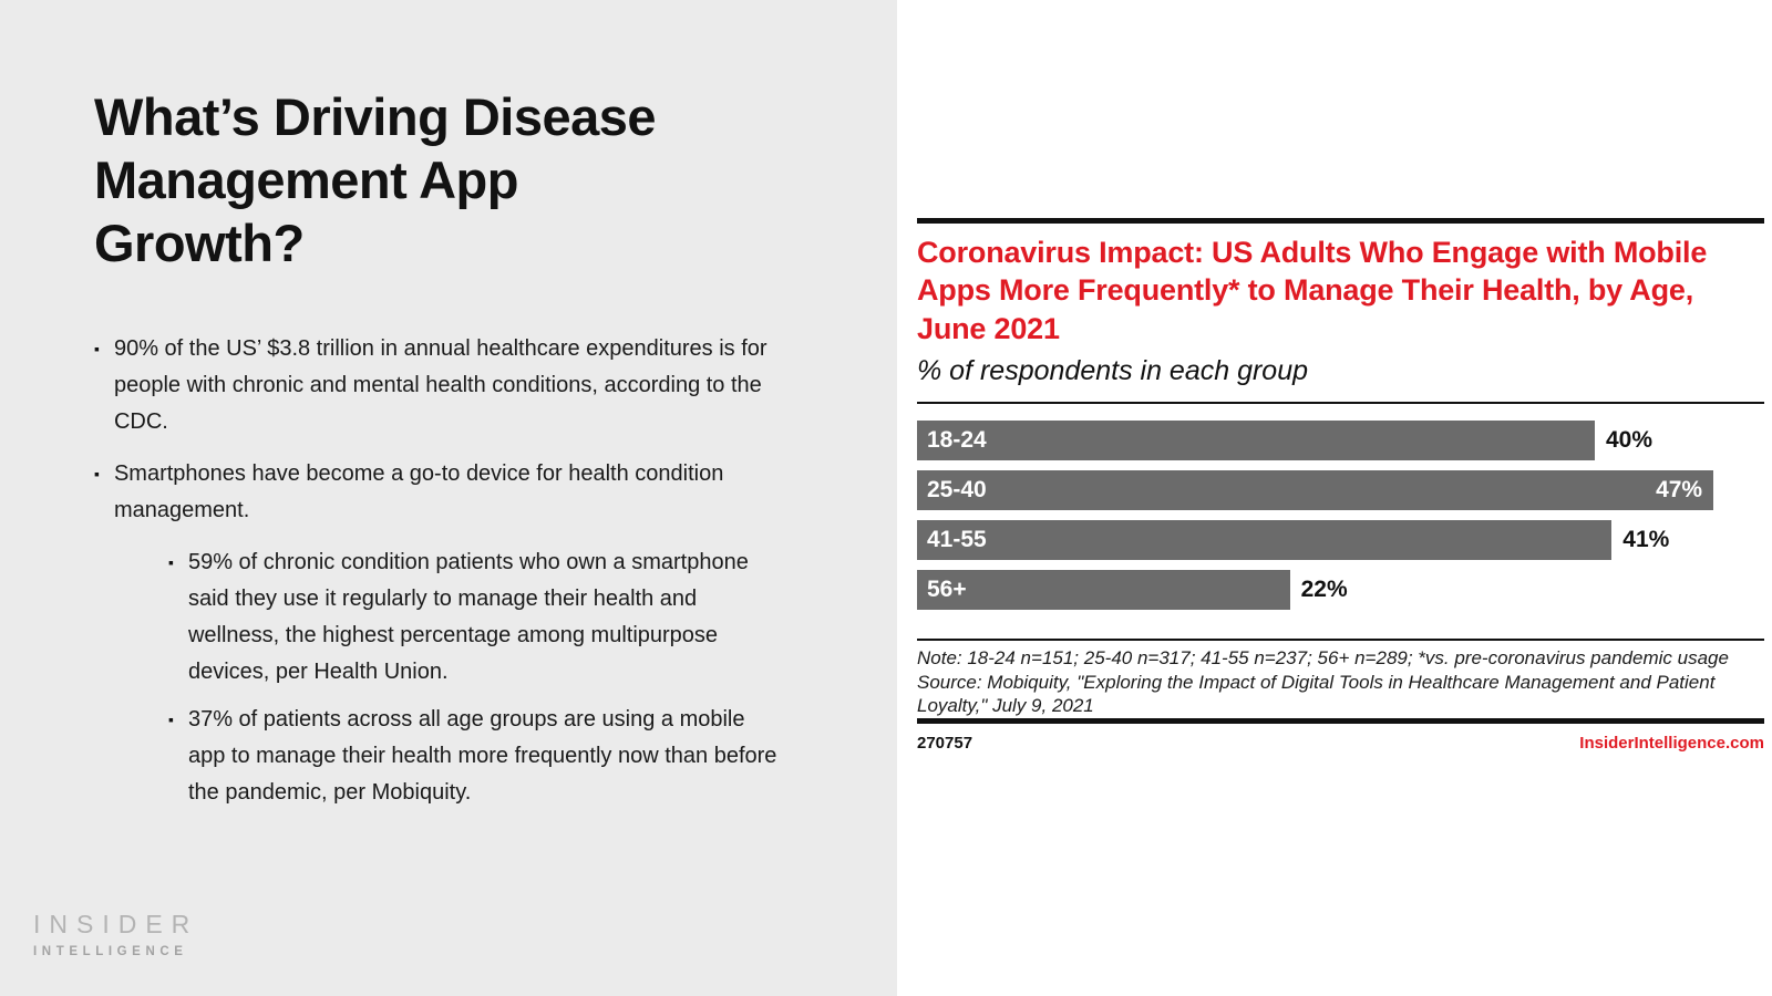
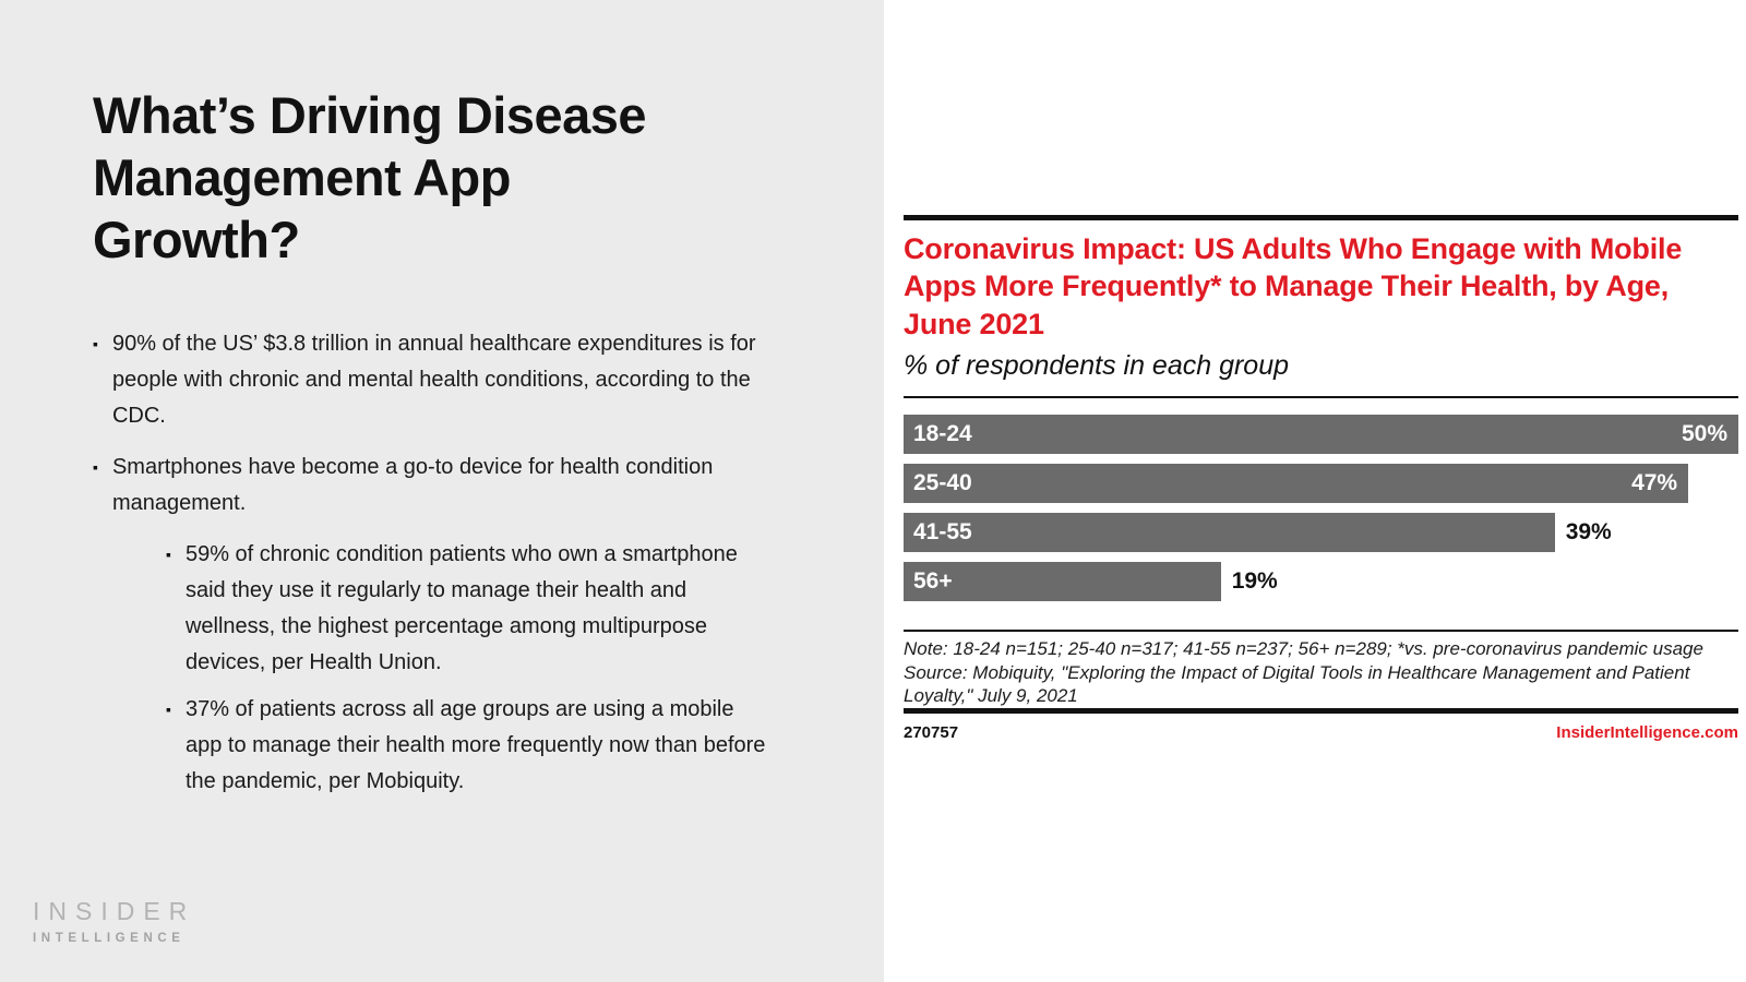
18-24: 40% -> 50%
41-55: 41% -> 39%
56+: 22% -> 19%
